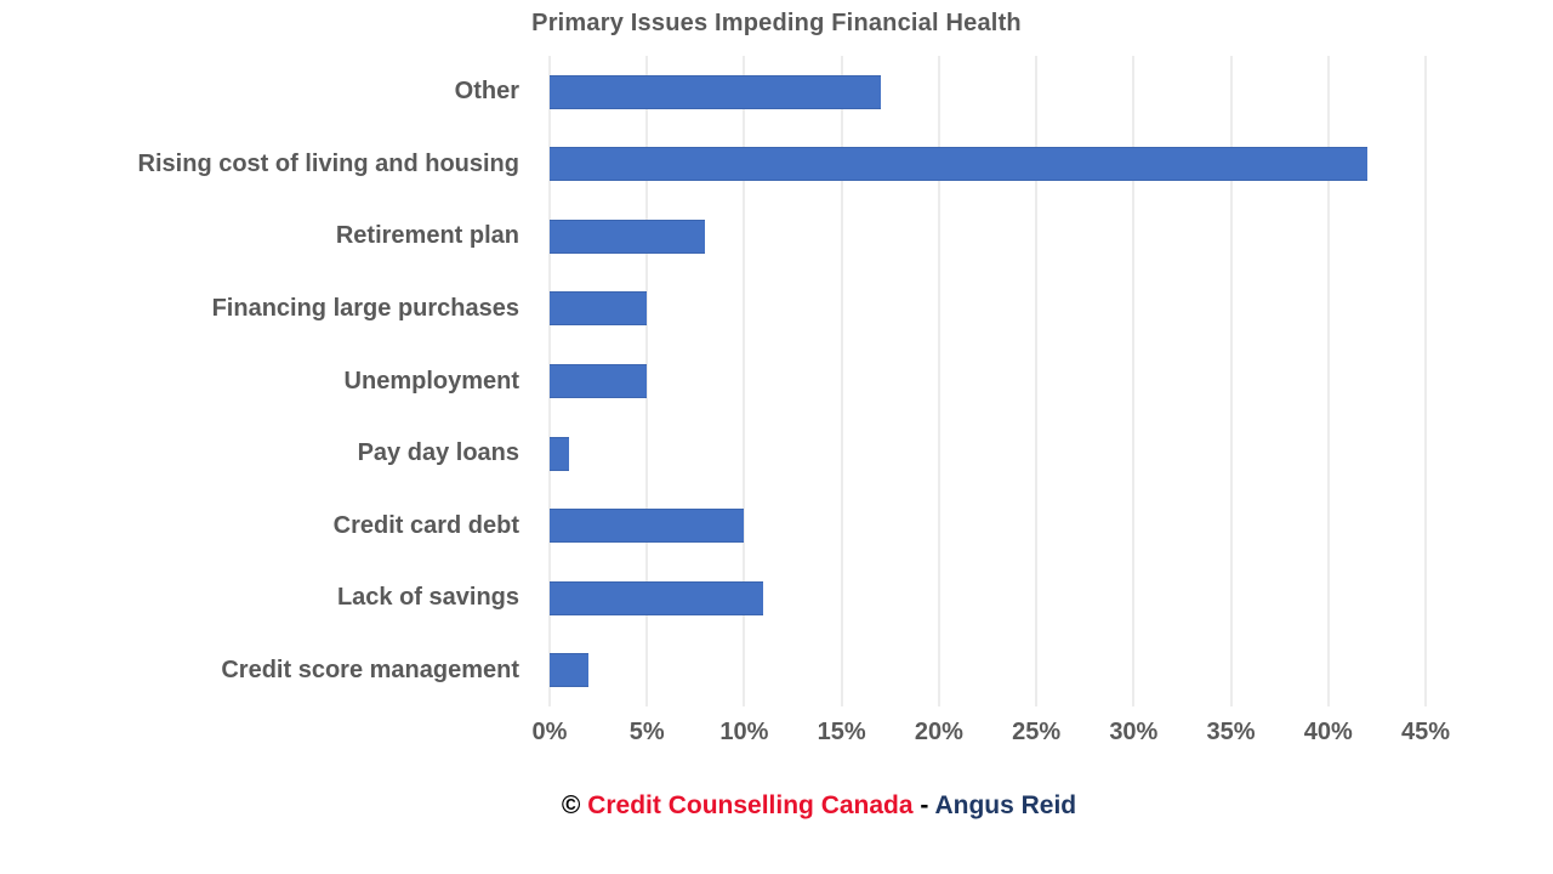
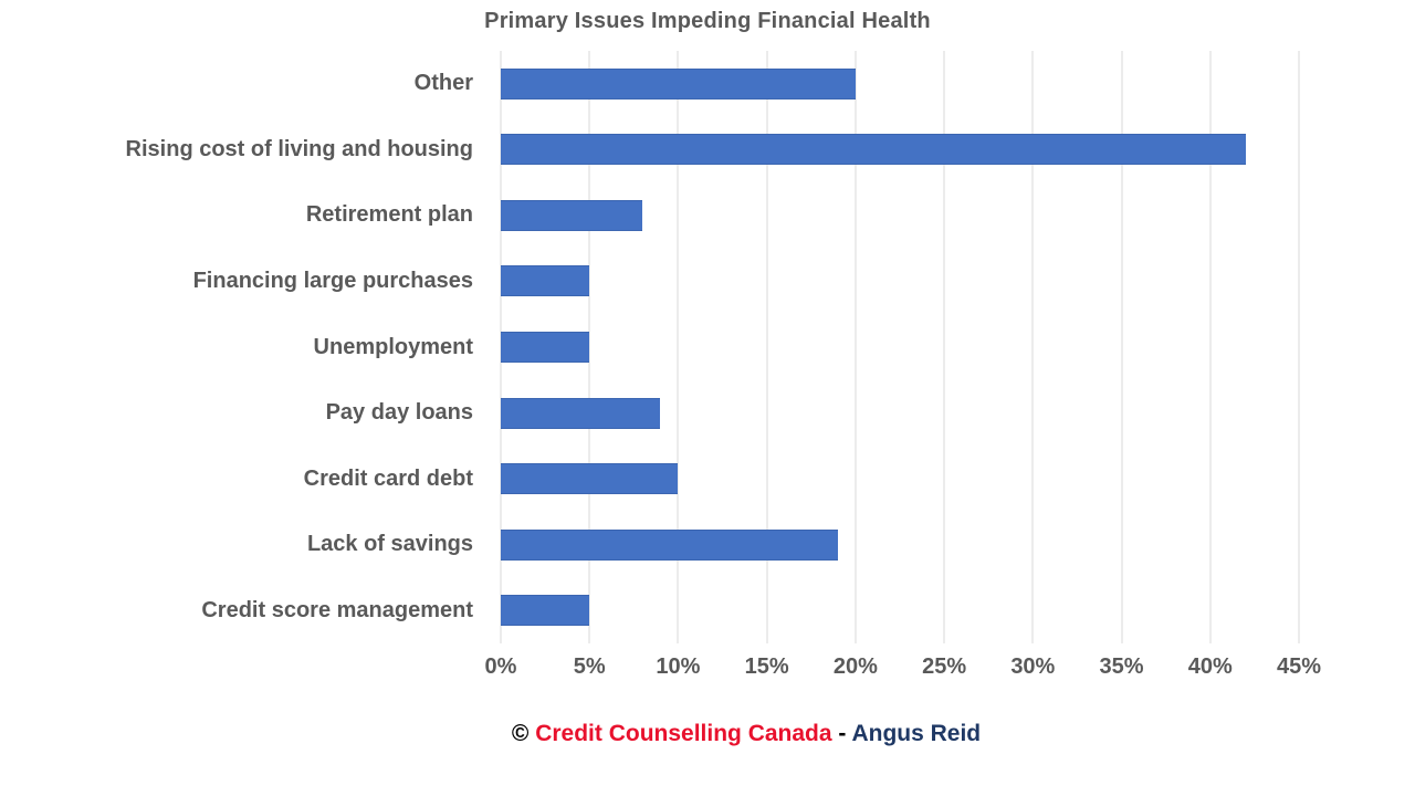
Other: 17% -> 20%
Pay day loans: 1% -> 9%
Lack of savings: 11% -> 19%
Credit score management: 2% -> 5%
